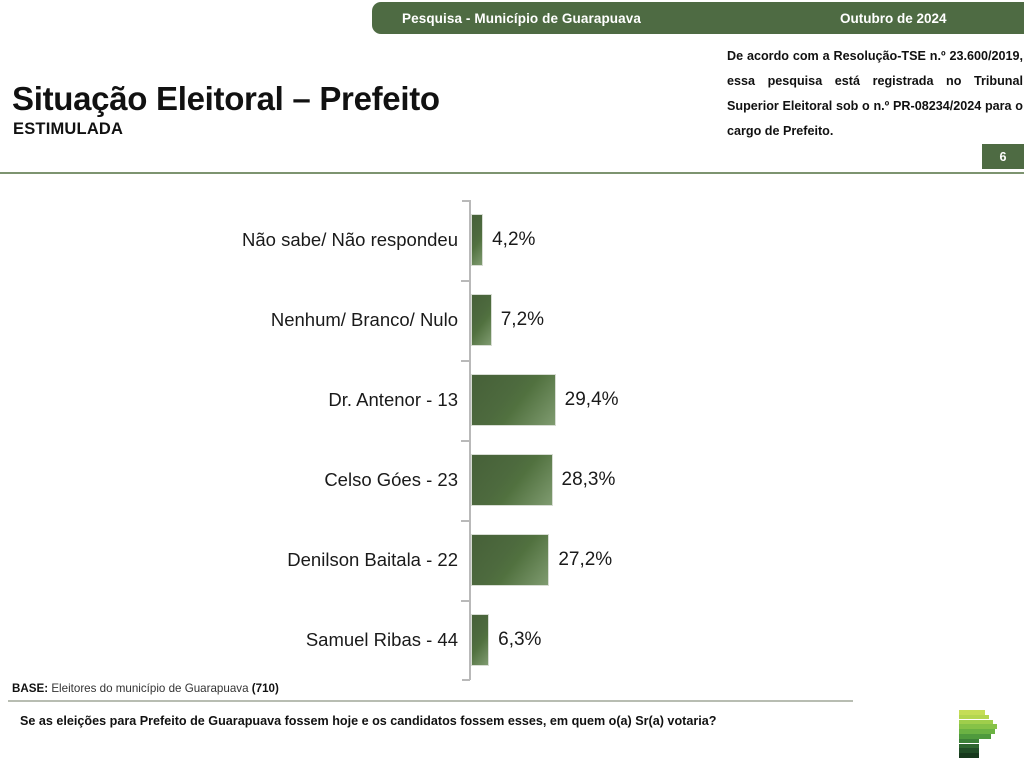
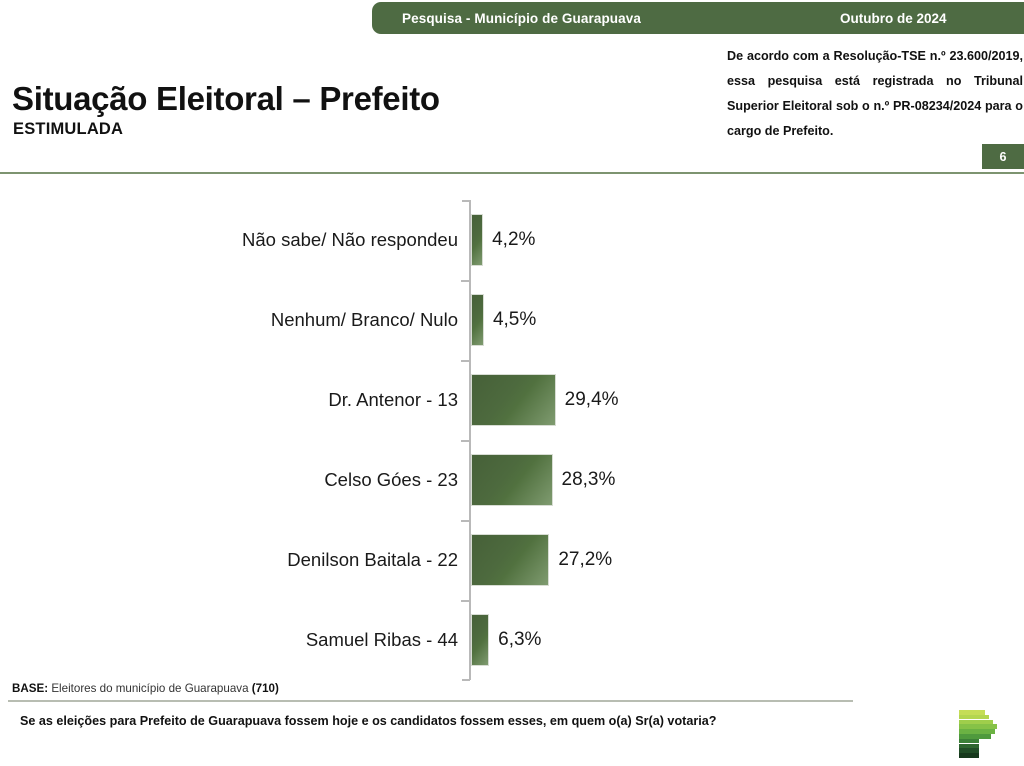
Nenhum/ Branco/ Nulo: 7,2% -> 4,5%
